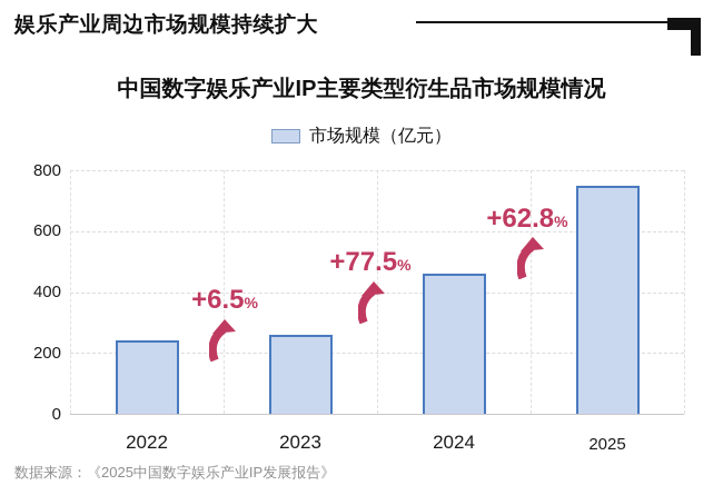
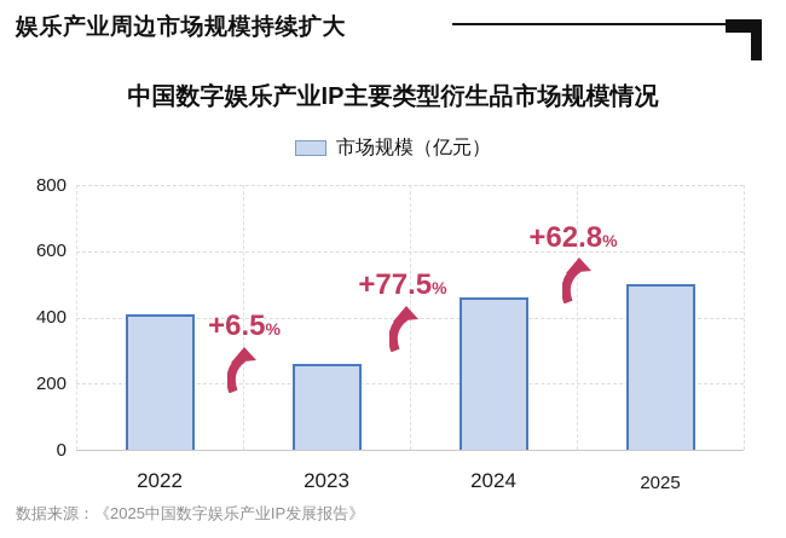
2022: 240 -> 410
2025: 750 -> 500
